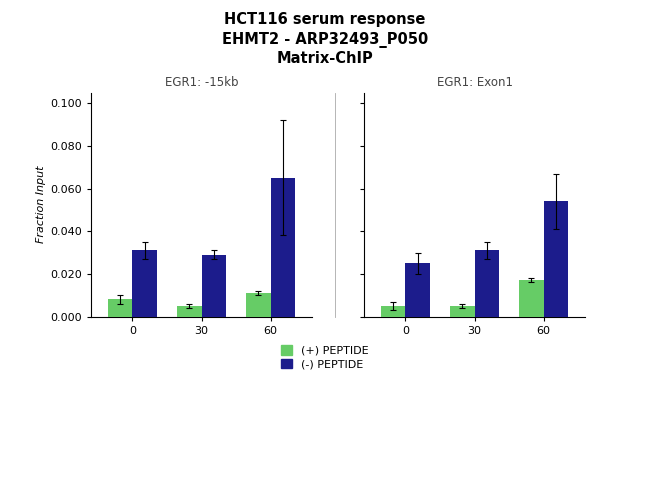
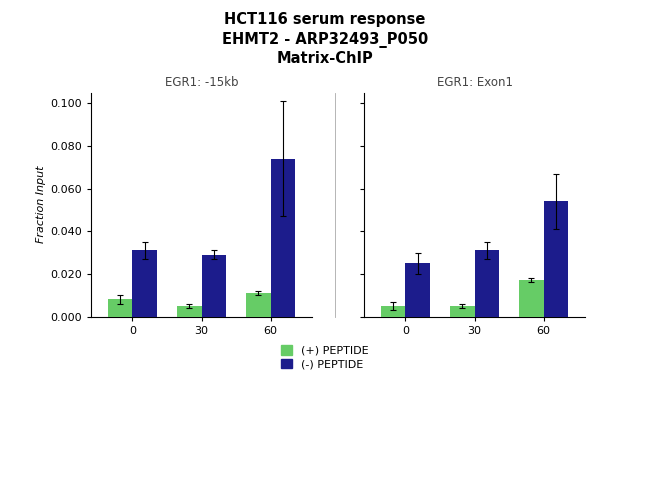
EGR1: -15kb/(-) PEPTIDE/60: 0.065 -> 0.074
